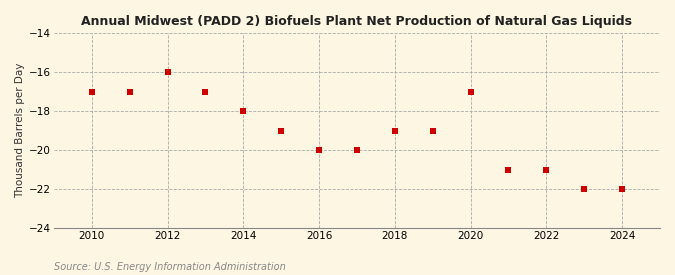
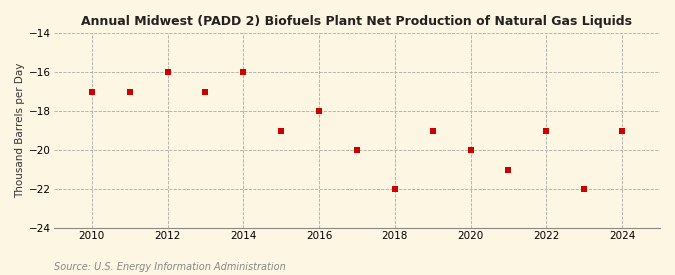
2014: -18 -> -16
2016: -20 -> -18
2018: -19 -> -22
2020: -17 -> -20
2022: -21 -> -19
2024: -22 -> -19
